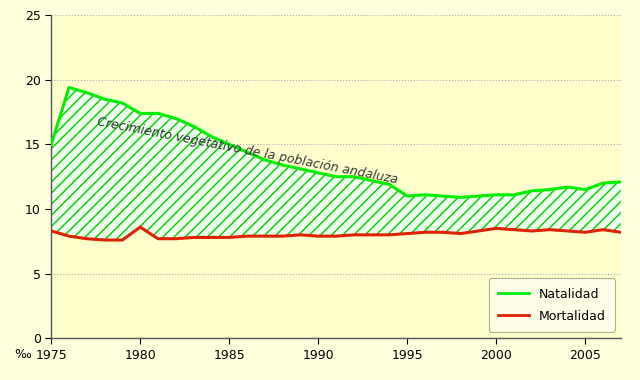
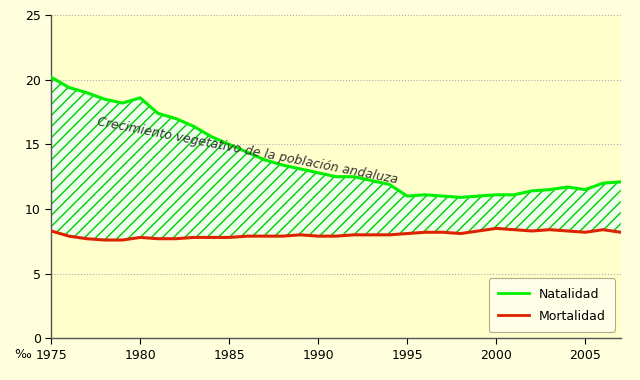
Natalidad/1975: 15.0 -> 20.2
Natalidad/1980: 17.4 -> 18.6
Mortalidad/1980: 8.6 -> 7.8
